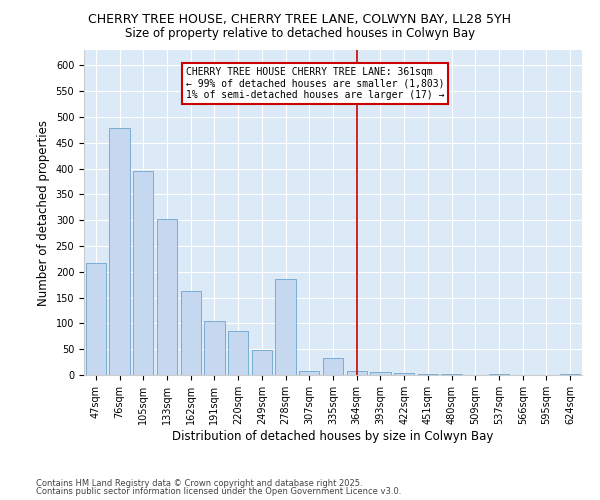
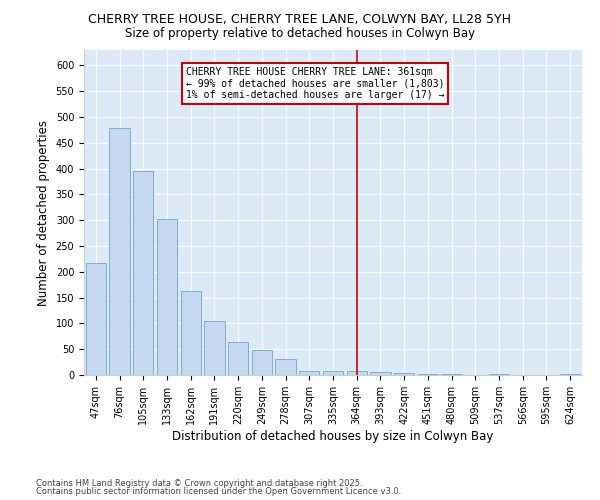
220sqm: 86 -> 64
278sqm: 186 -> 31
335sqm: 32 -> 7
